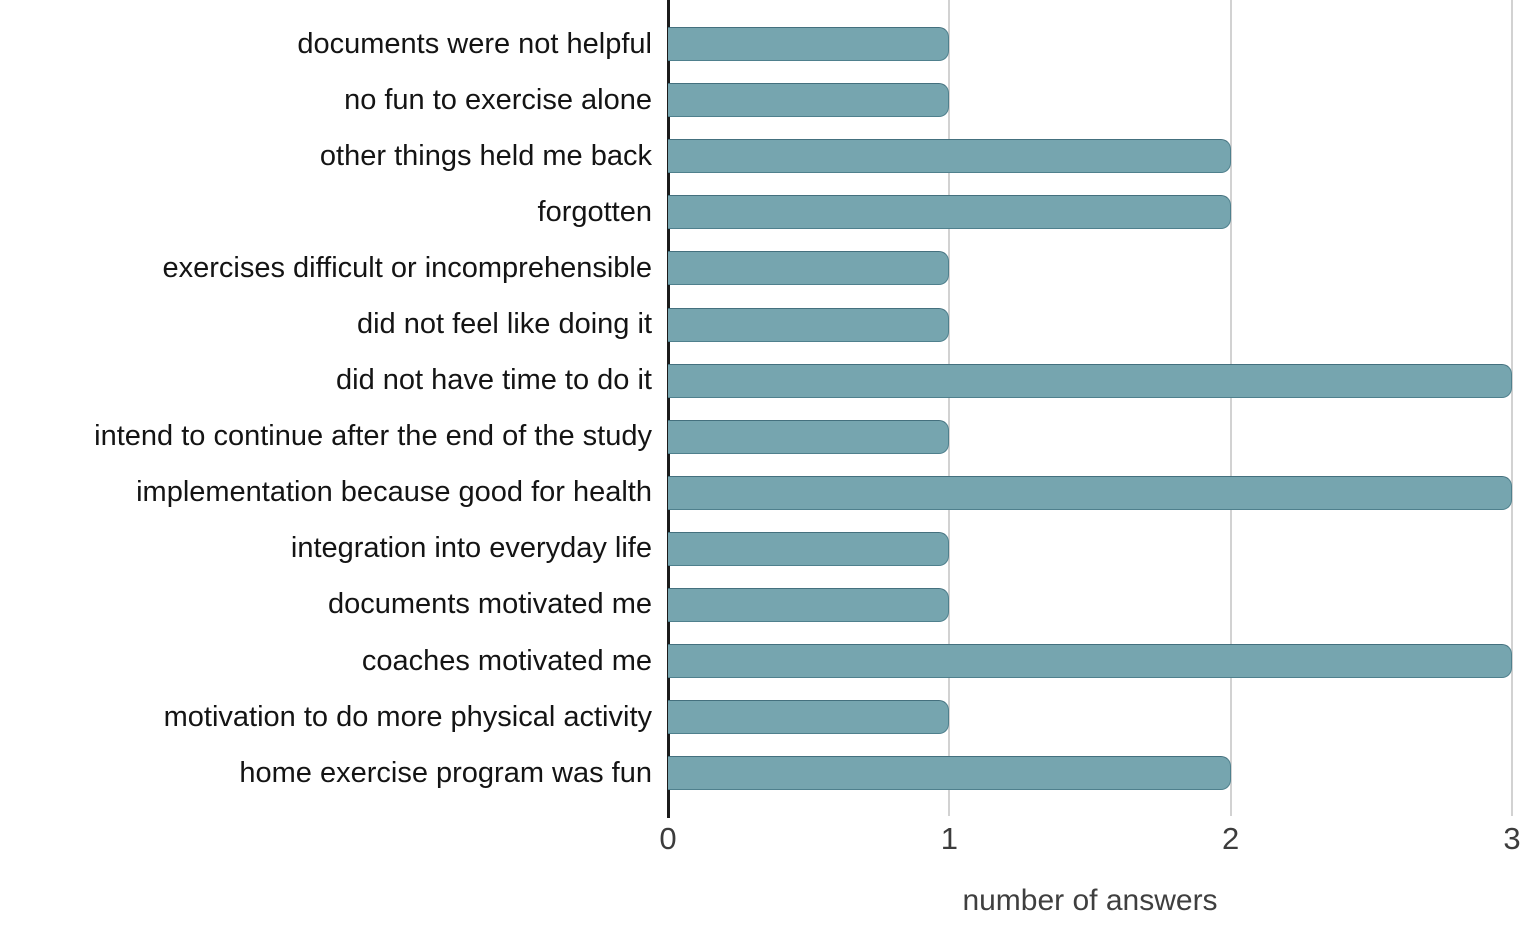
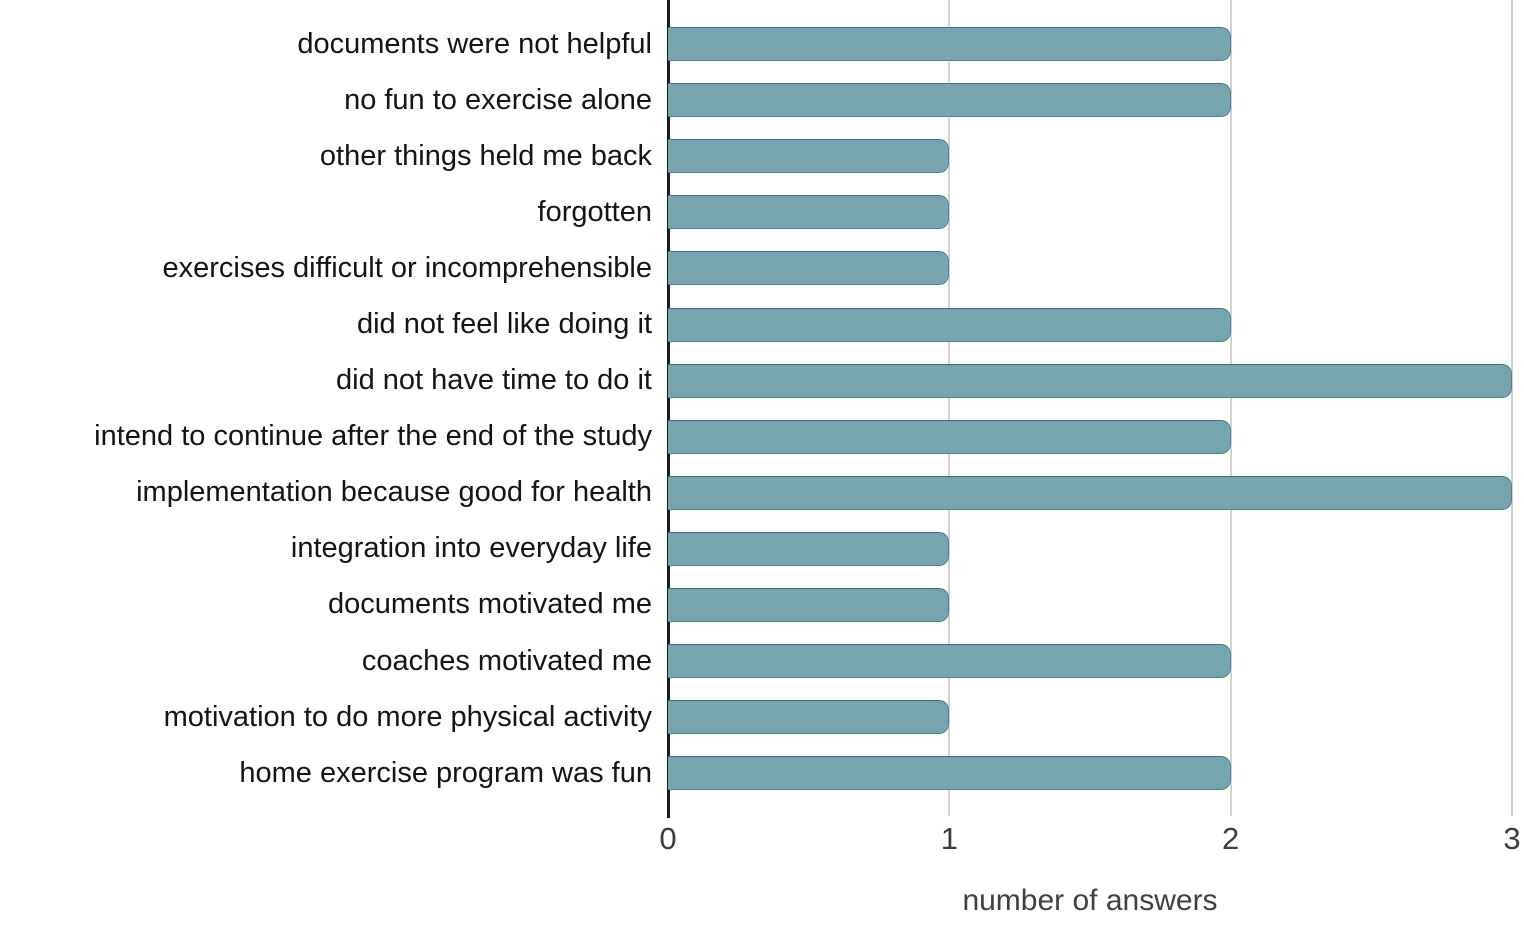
documents were not helpful: 1 -> 2
no fun to exercise alone: 1 -> 2
other things held me back: 2 -> 1
forgotten: 2 -> 1
did not feel like doing it: 1 -> 2
intend to continue after the end of the study: 1 -> 2
coaches motivated me: 3 -> 2
